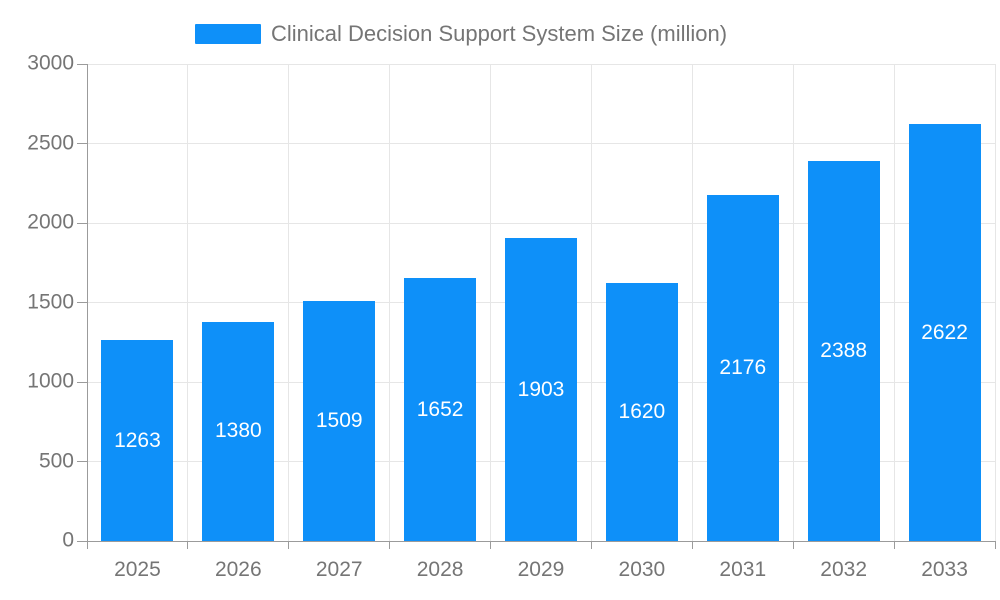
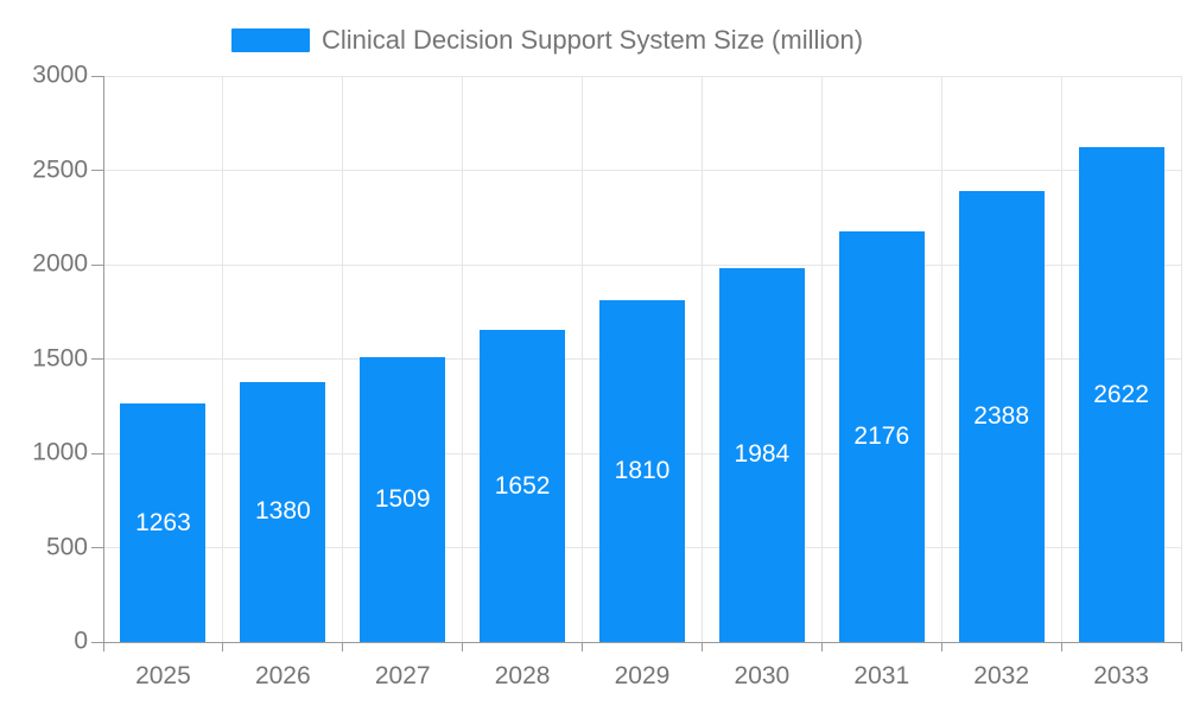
2029: 1903 -> 1810
2030: 1620 -> 1984
